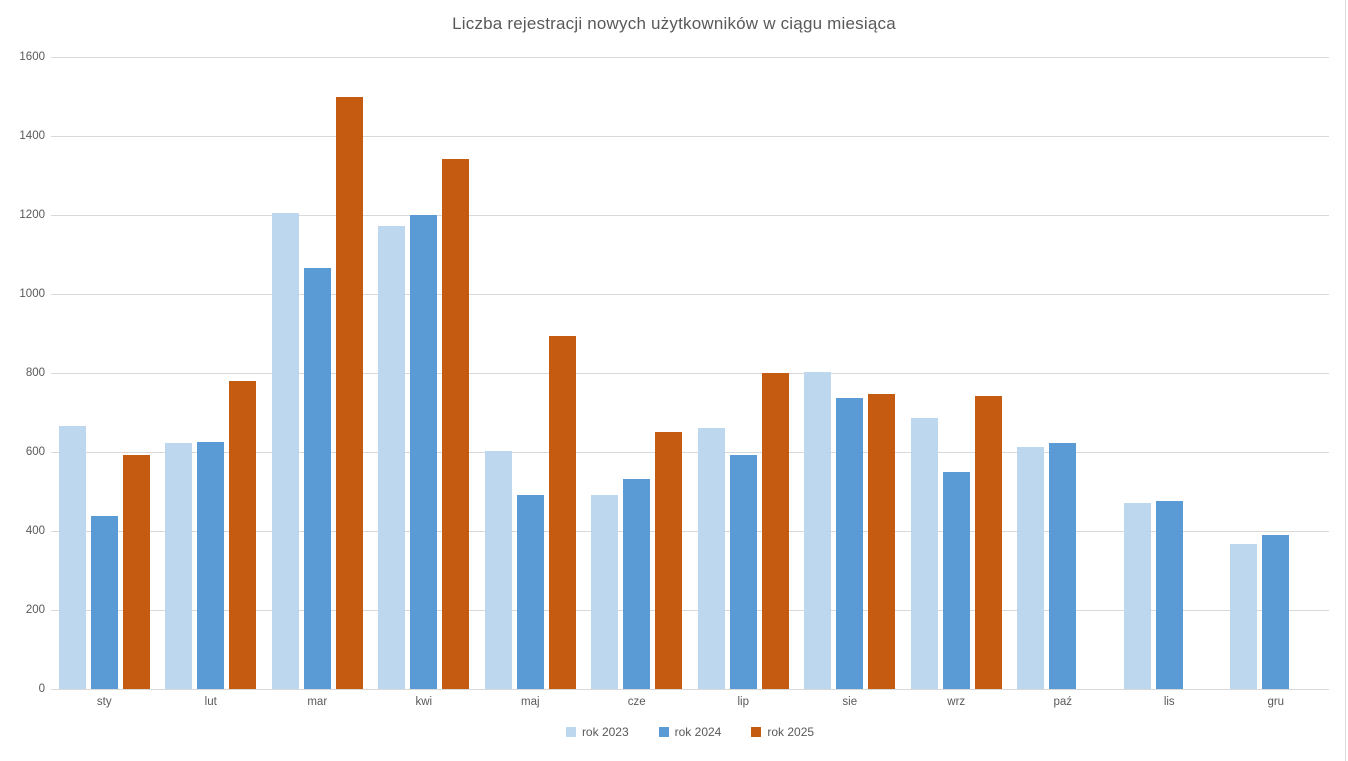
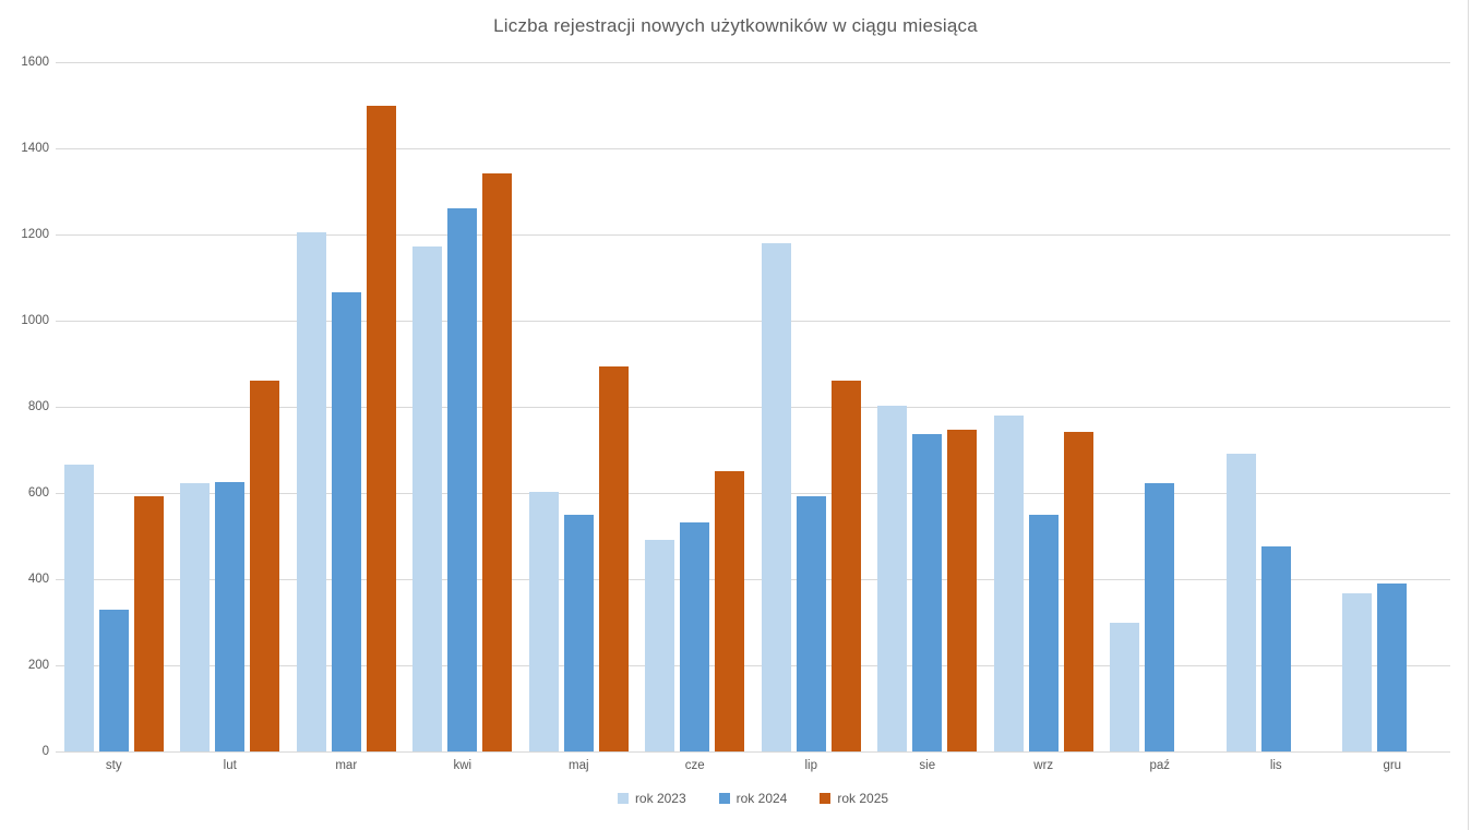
rok 2024/sty: 440 -> 330
rok 2025/lut: 780 -> 860
rok 2024/kwi: 1200 -> 1260
rok 2024/maj: 490 -> 550
rok 2023/lip: 660 -> 1180
rok 2025/lip: 800 -> 860
rok 2023/wrz: 690 -> 780
rok 2023/paź: 610 -> 300
rok 2023/lis: 470 -> 690
